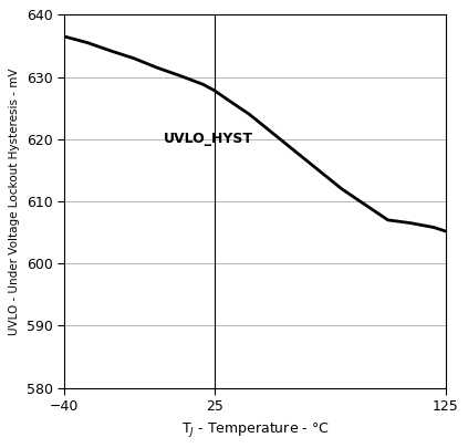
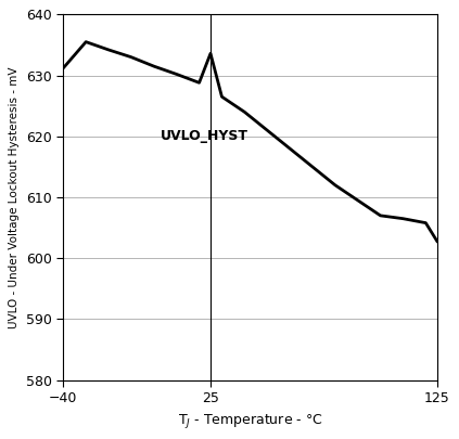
−40: 636.5 -> 631.2
25: 627.8 -> 633.6
125: 605.2 -> 602.8
